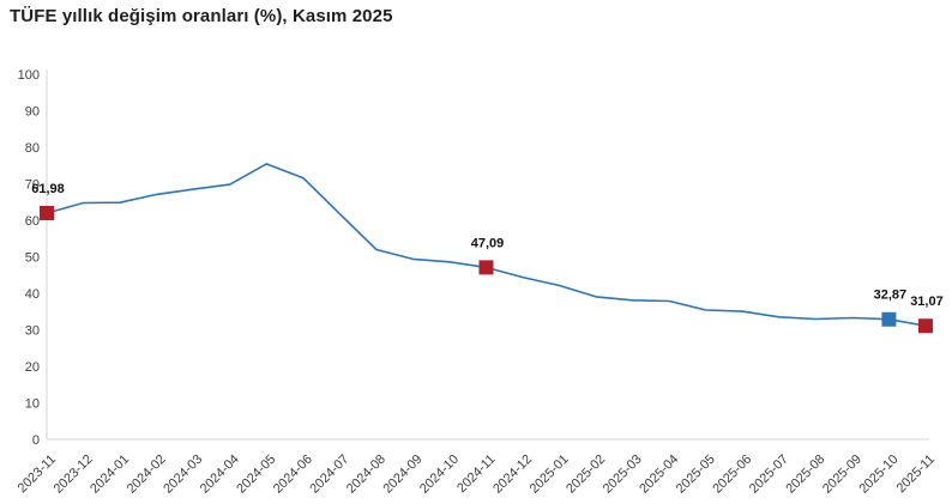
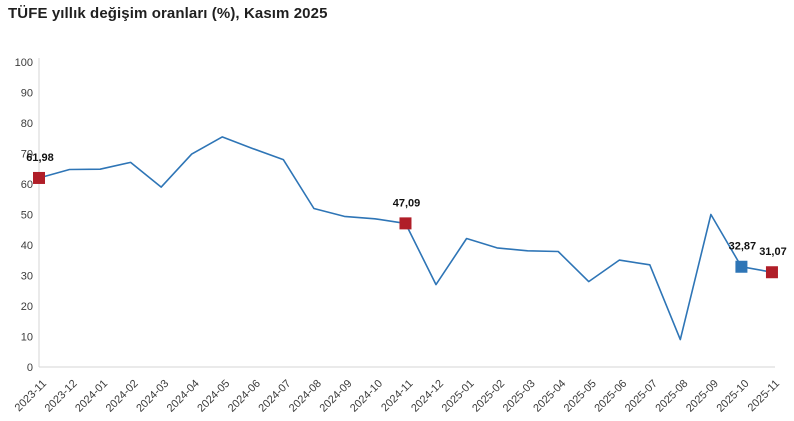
2024-03: 68 -> 59
2024-07: 62 -> 68
2024-12: 44 -> 27
2025-05: 35 -> 28
2025-08: 33 -> 9
2025-09: 33 -> 50
